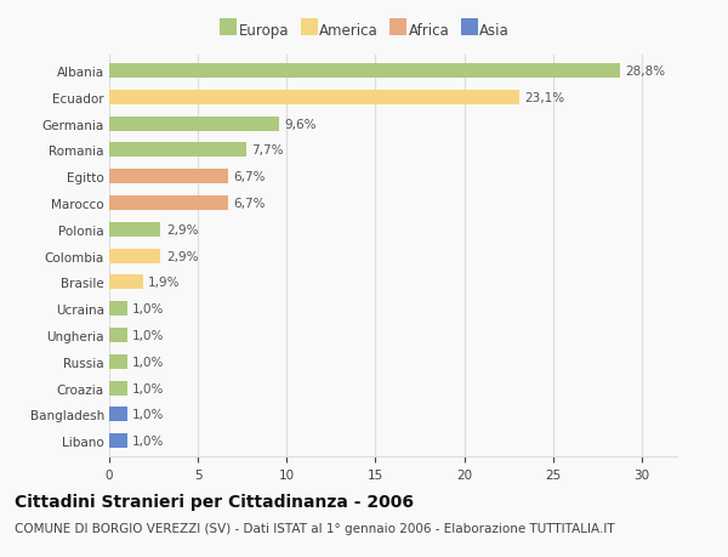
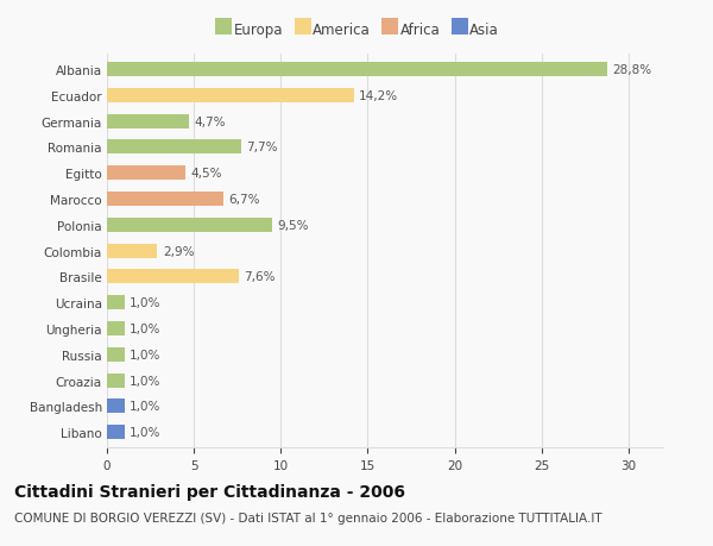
Ecuador: 23,1% -> 14,2%
Germania: 9,6% -> 4,7%
Egitto: 6,7% -> 4,5%
Polonia: 2,9% -> 9,5%
Brasile: 1,9% -> 7,6%
